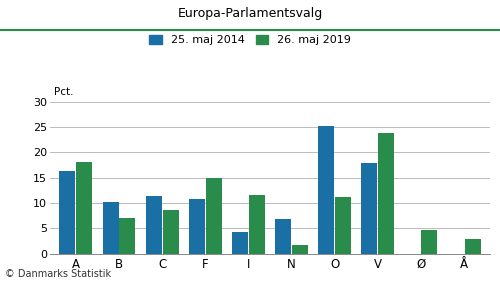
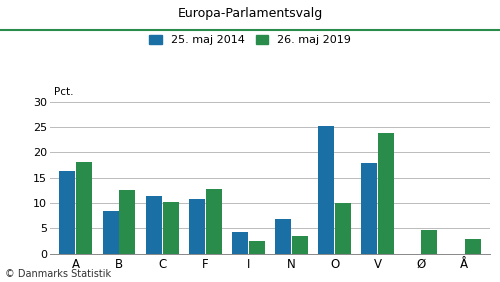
25. maj 2014/B: 10.2 -> 8.5
26. maj 2019/B: 7.0 -> 12.5
26. maj 2019/C: 8.6 -> 10.2
26. maj 2019/F: 15.0 -> 12.7
26. maj 2019/I: 11.6 -> 2.6
26. maj 2019/N: 1.8 -> 3.5
26. maj 2019/O: 11.2 -> 10.1
